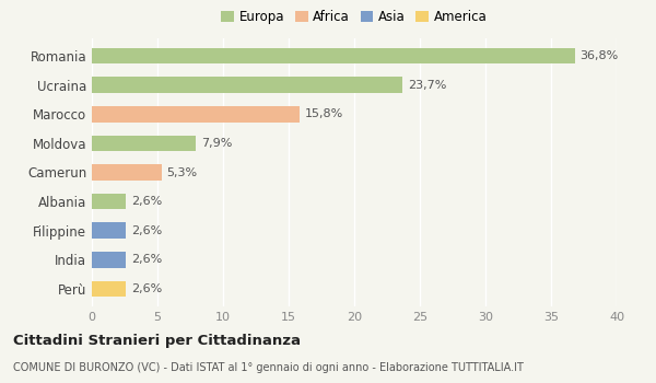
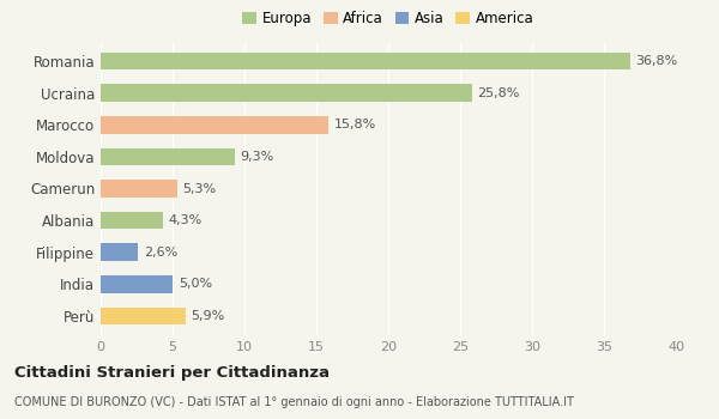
Ucraina: 23,7% -> 25,8%
Moldova: 7,9% -> 9,3%
Albania: 2,6% -> 4,3%
India: 2,6% -> 5,0%
Perù: 2,6% -> 5,9%
